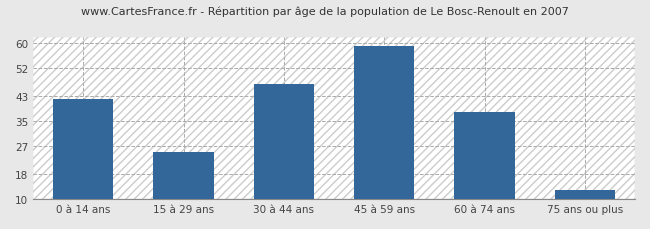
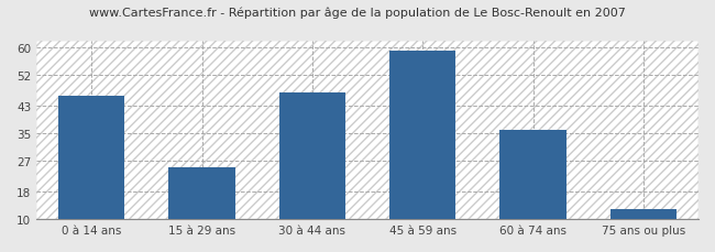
0 à 14 ans: 42 -> 46
60 à 74 ans: 38 -> 36
